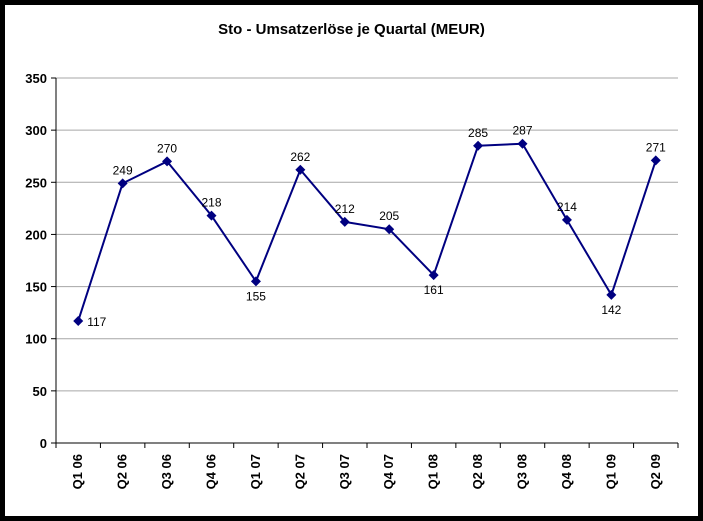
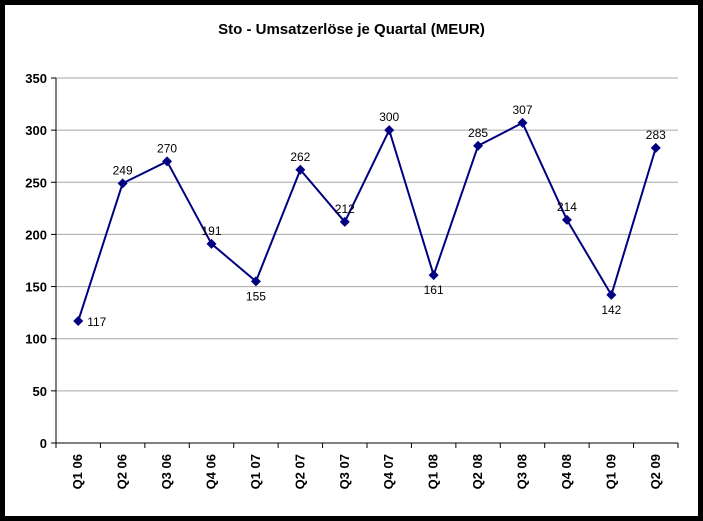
Q4 06: 218 -> 191
Q4 07: 205 -> 300
Q3 08: 287 -> 307
Q2 09: 271 -> 283
